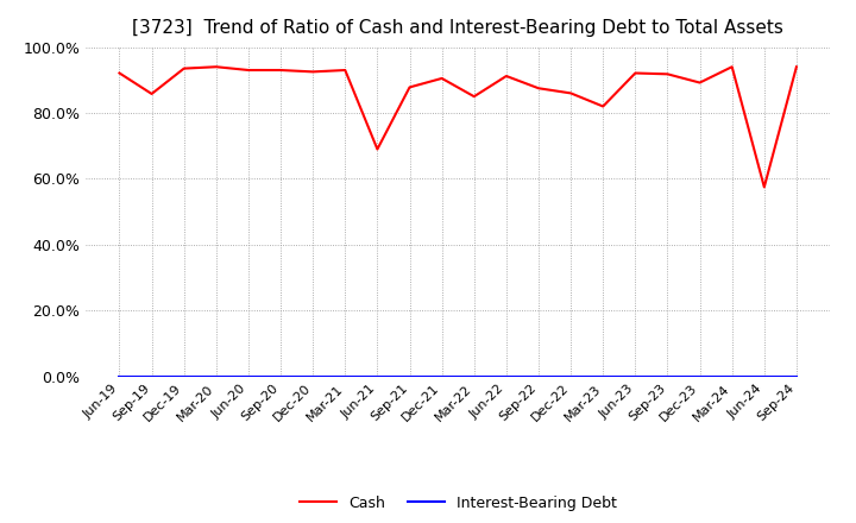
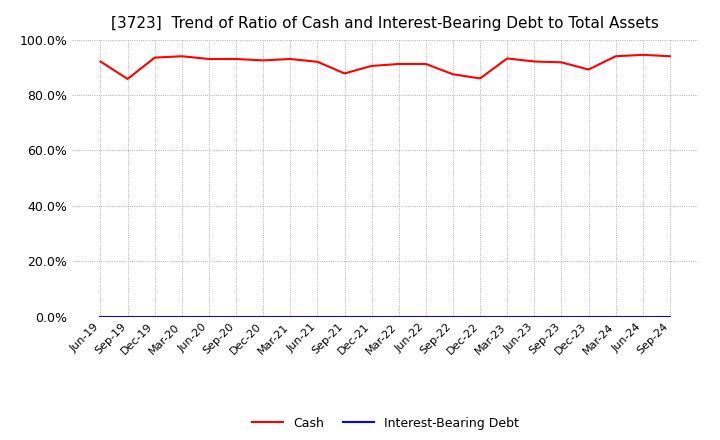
Cash/Jun-21: 69.0% -> 92.0%
Cash/Mar-22: 85.0% -> 91.2%
Cash/Mar-23: 82.0% -> 93.2%
Cash/Jun-24: 57.5% -> 94.5%
